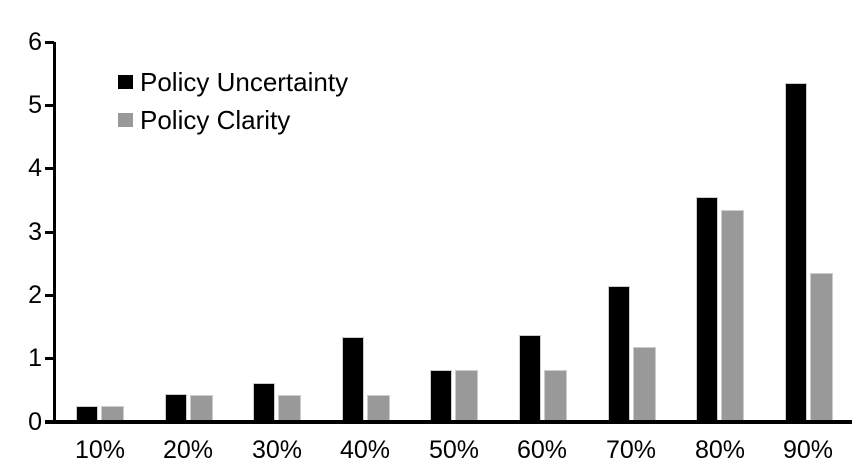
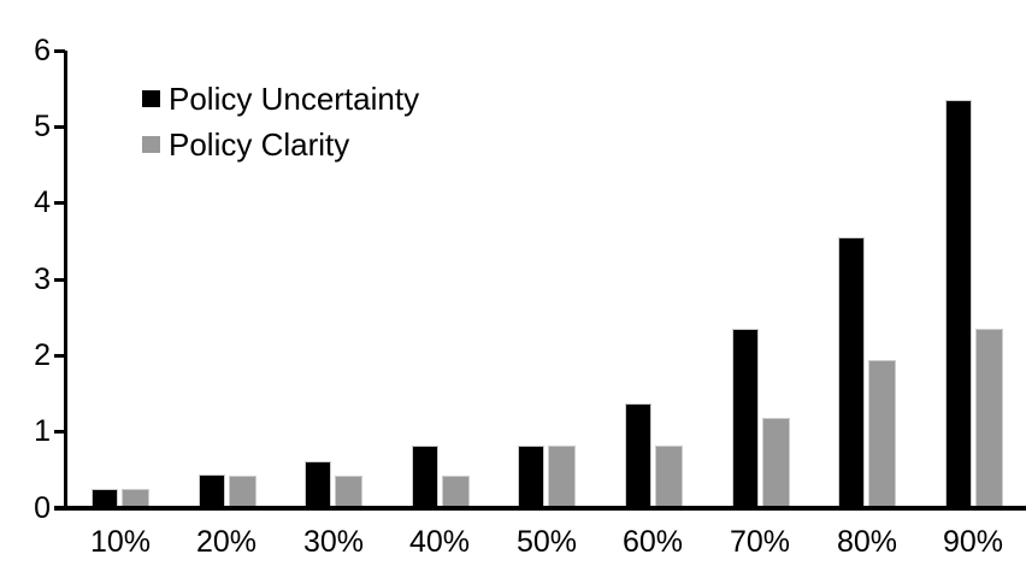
Policy Uncertainty/40%: 1.3 -> 0.8
Policy Uncertainty/70%: 2.1 -> 2.3
Policy Clarity/80%: 3.3 -> 1.9
